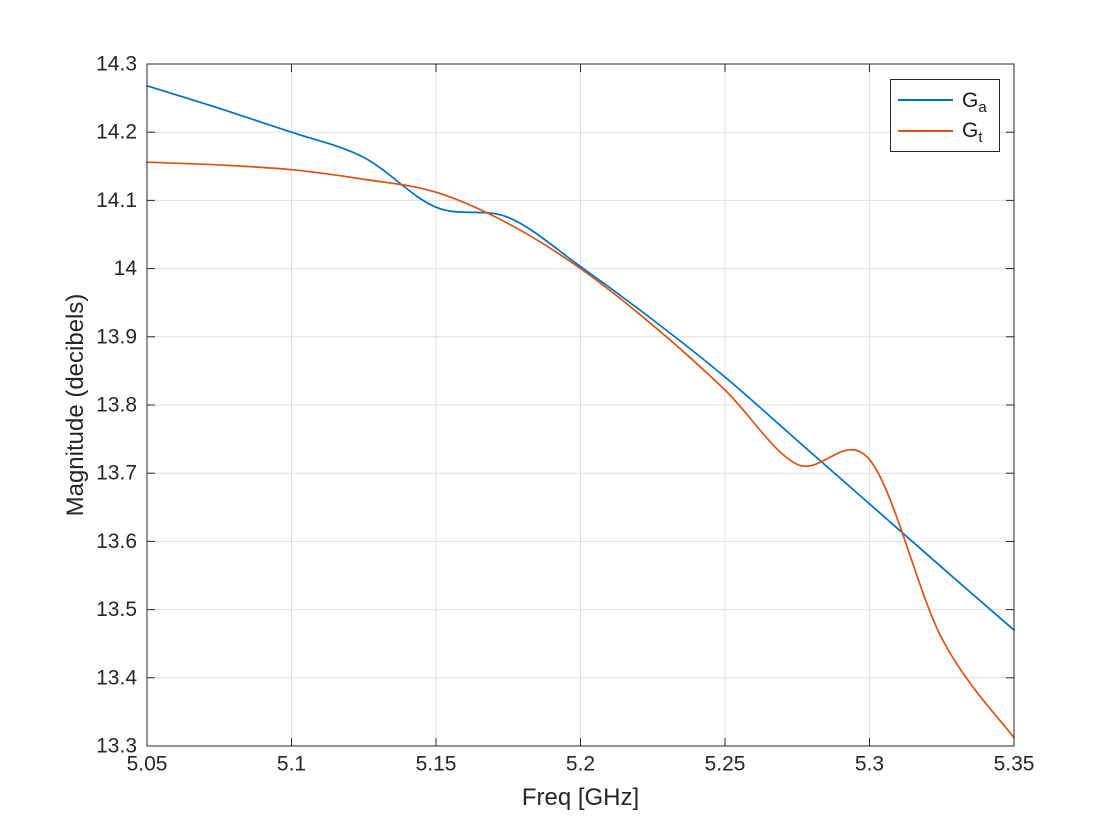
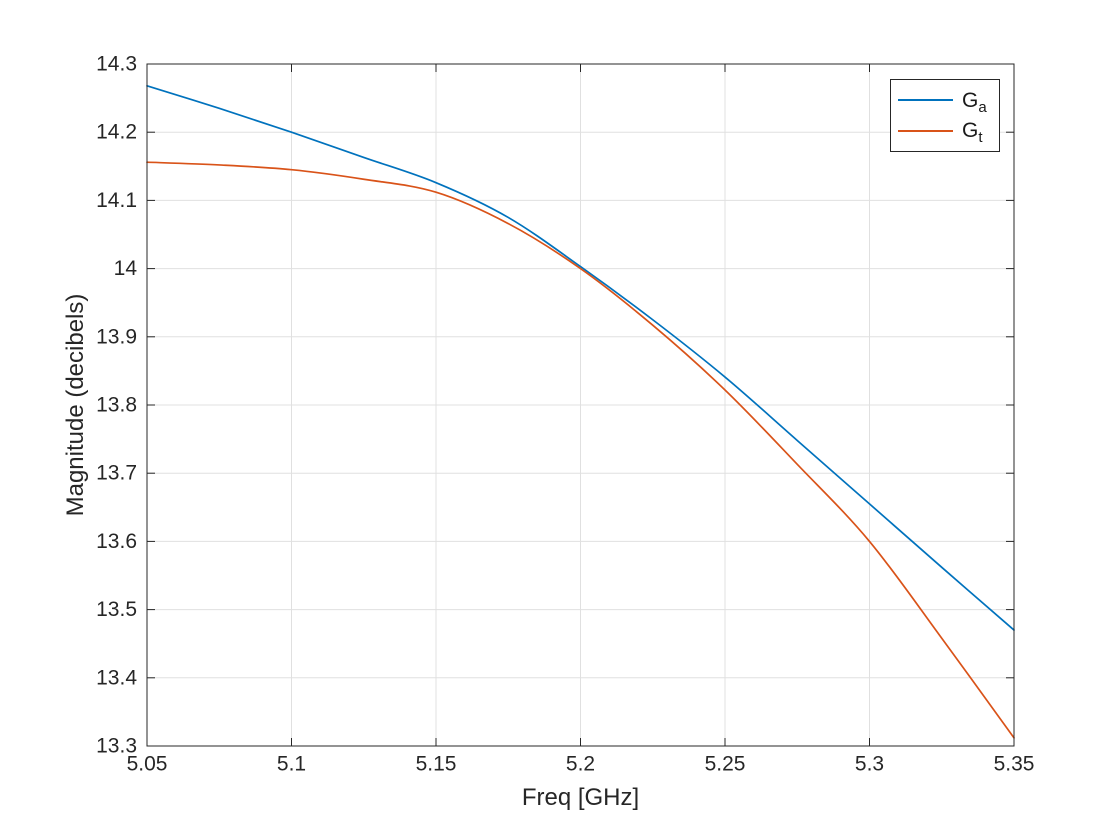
Ga/5.15: 14.09 -> 14.13
Gt/5.3: 13.72 -> 13.60
